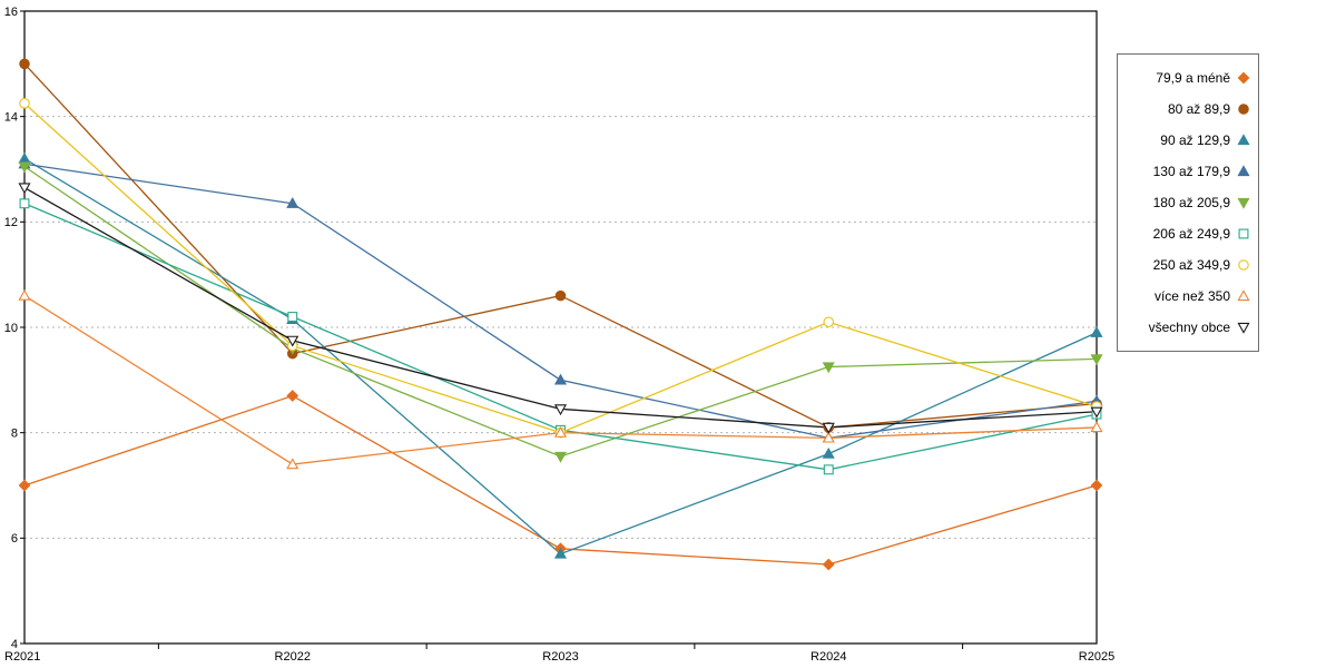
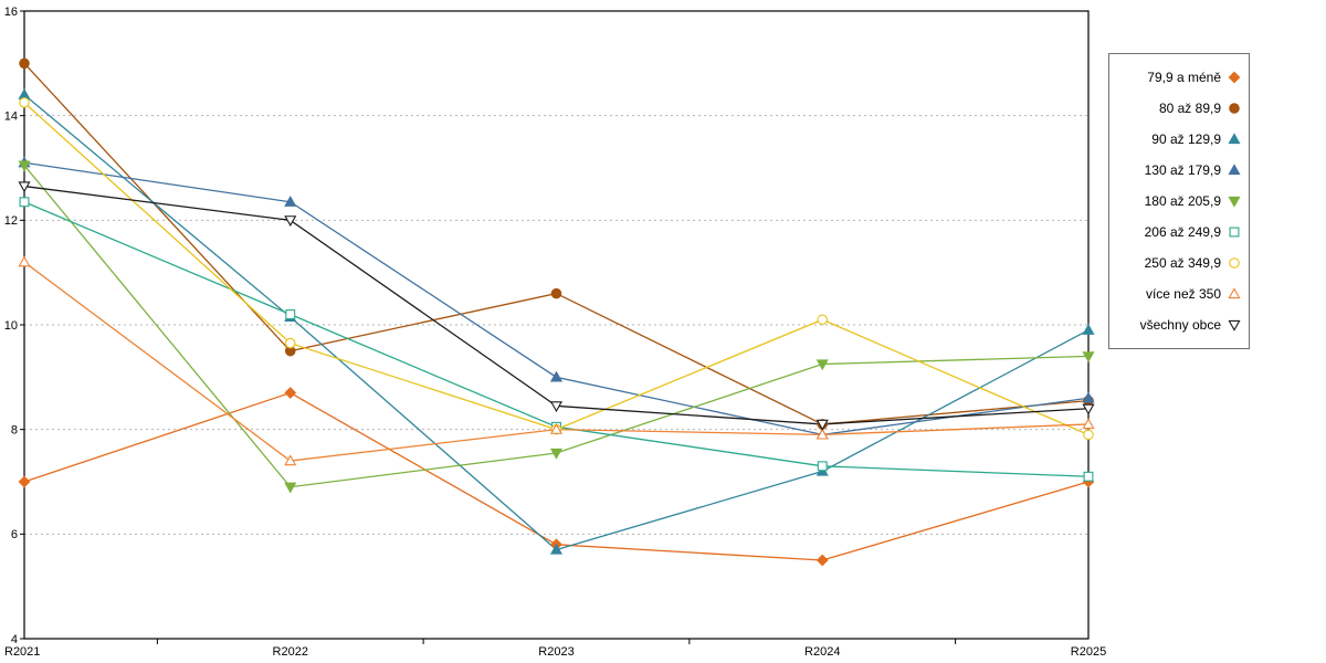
90 až 129,9/R2021: 13.2 -> 14.4
více než 350/R2021: 10.6 -> 11.2
180 až 205,9/R2022: 9.6 -> 6.9
všechny obce/R2022: 9.8 -> 12.0
90 až 129,9/R2024: 7.6 -> 7.2
206 až 249,9/R2025: 8.3 -> 7.1
250 až 349,9/R2025: 8.5 -> 7.9
